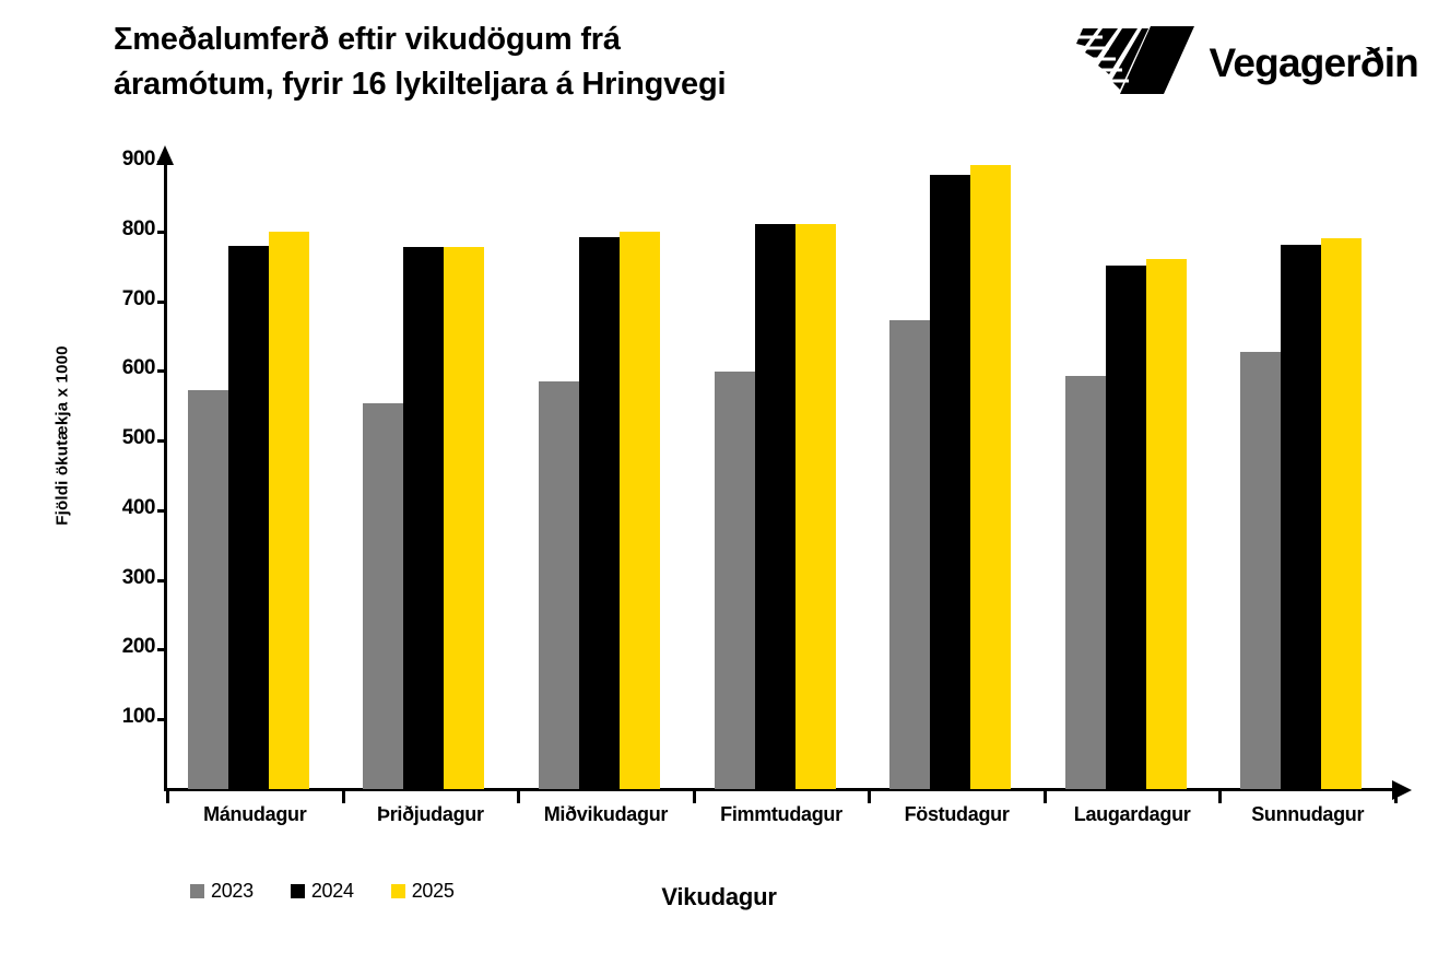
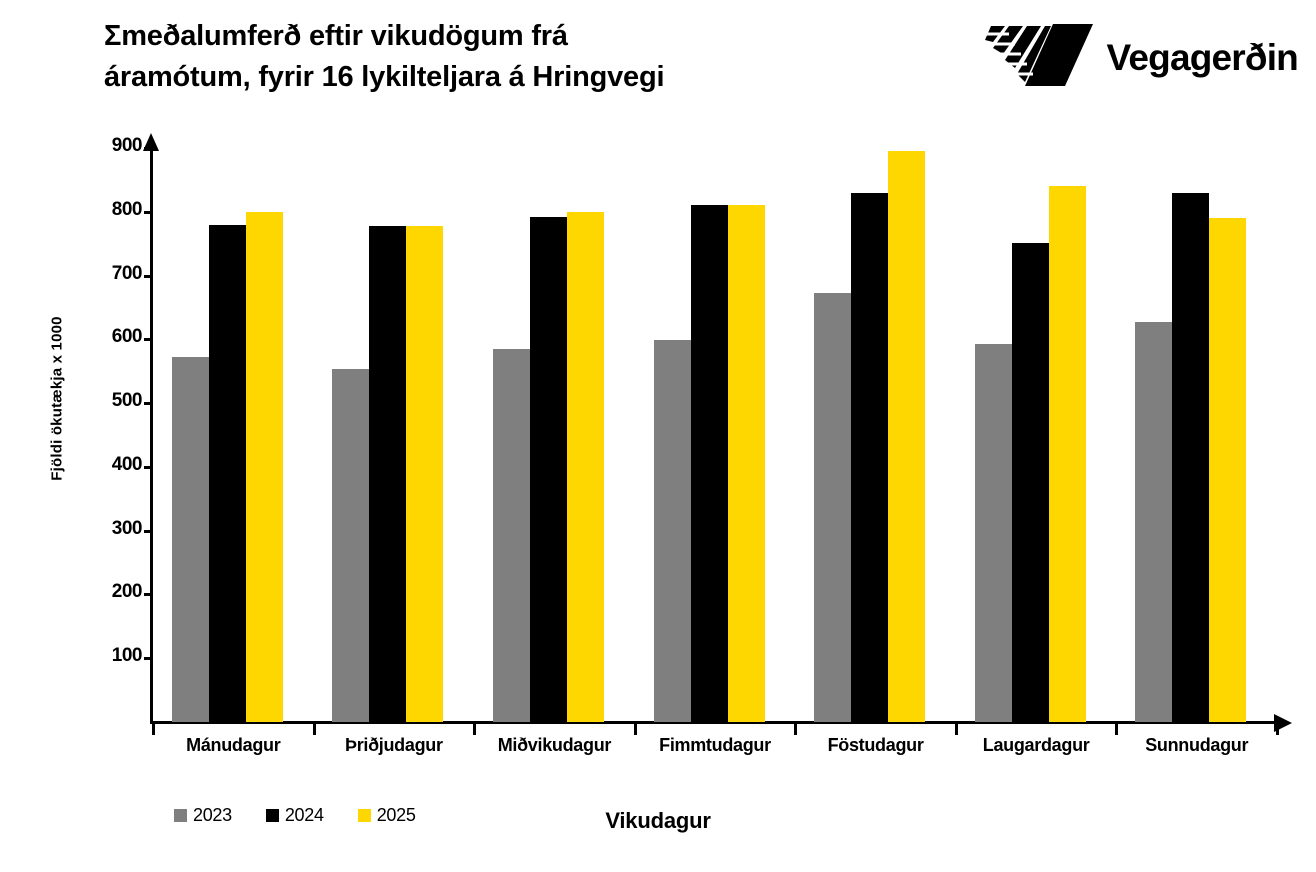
2024/Föstudagur: 880 -> 830
2025/Laugardagur: 760 -> 840
2024/Sunnudagur: 780 -> 830
